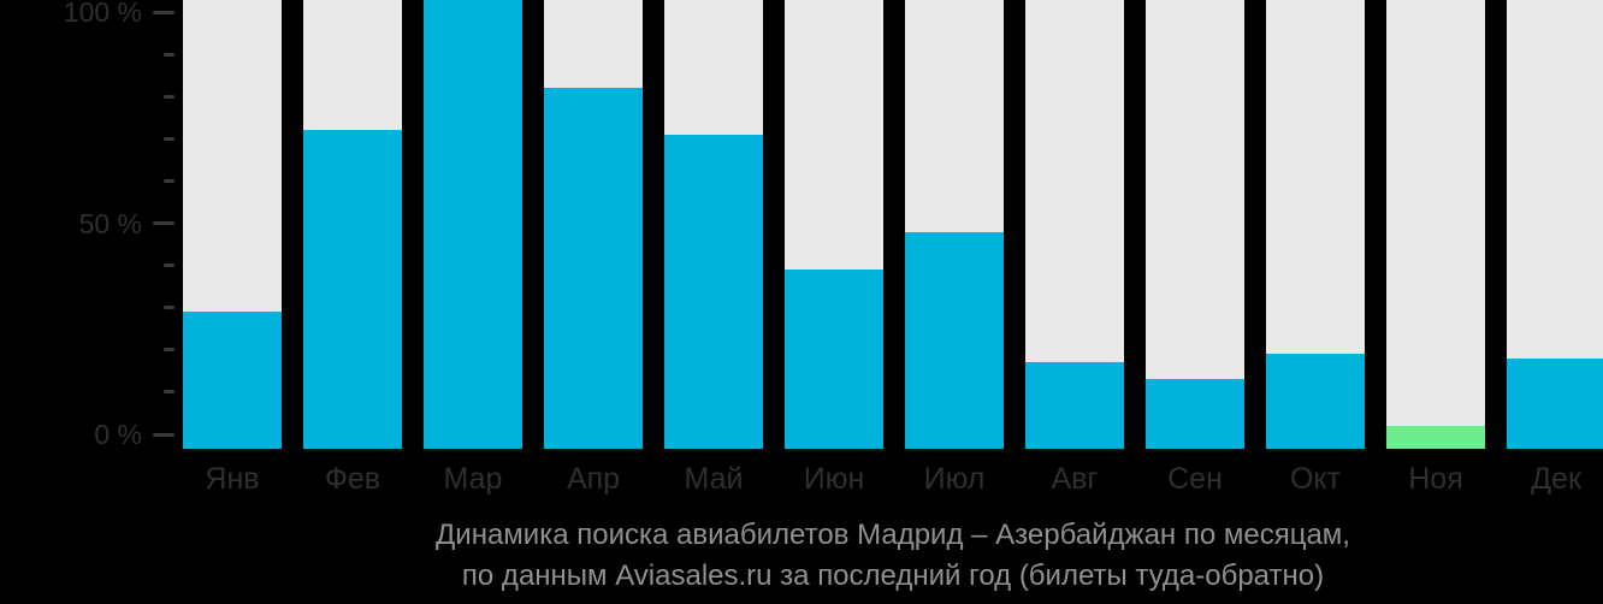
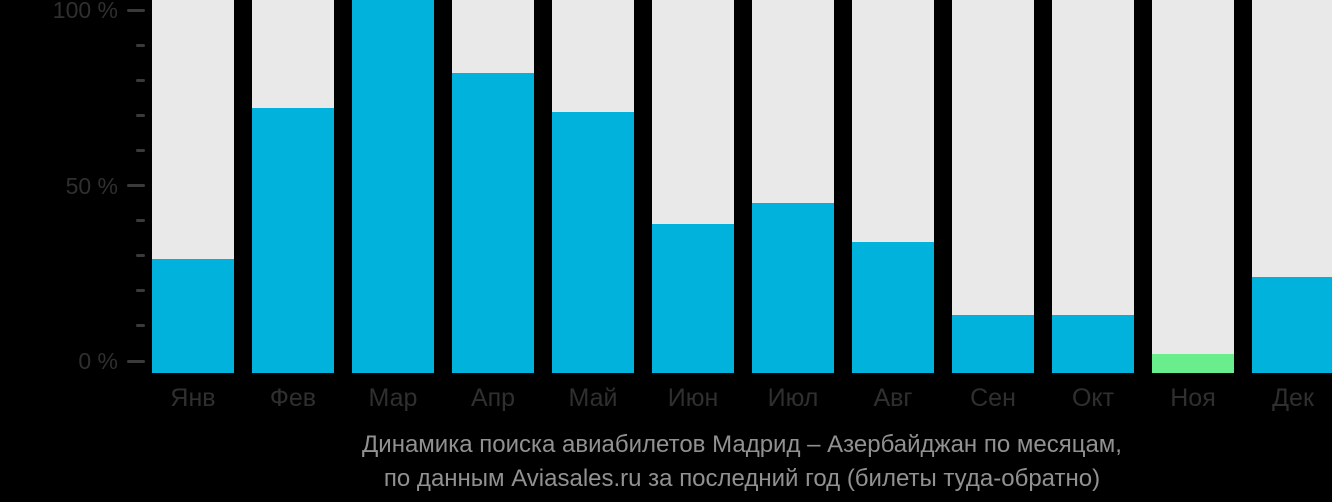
Июл: 48% -> 45%
Авг: 17% -> 34%
Окт: 19% -> 13%
Дек: 18% -> 24%
